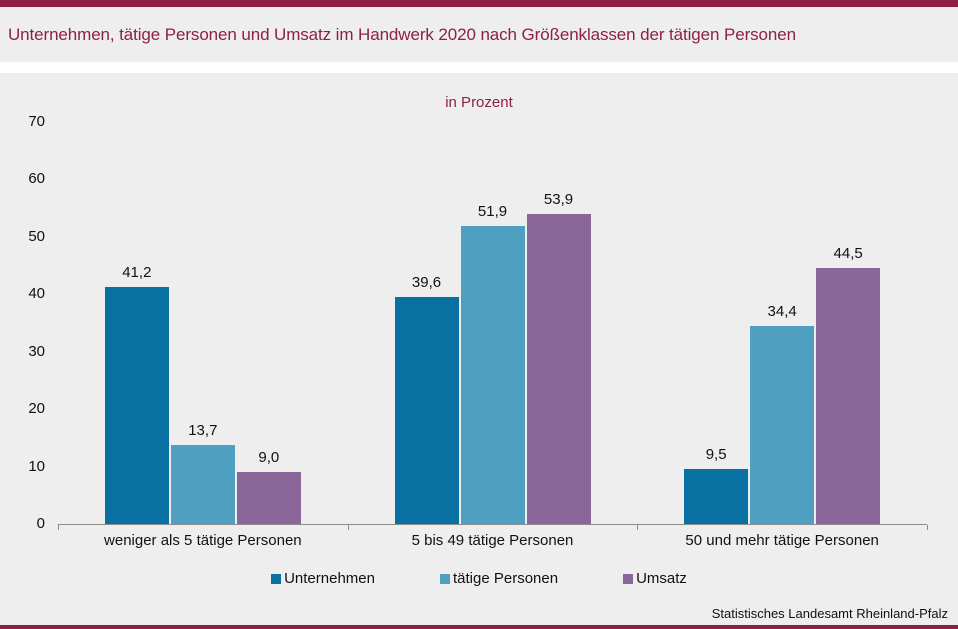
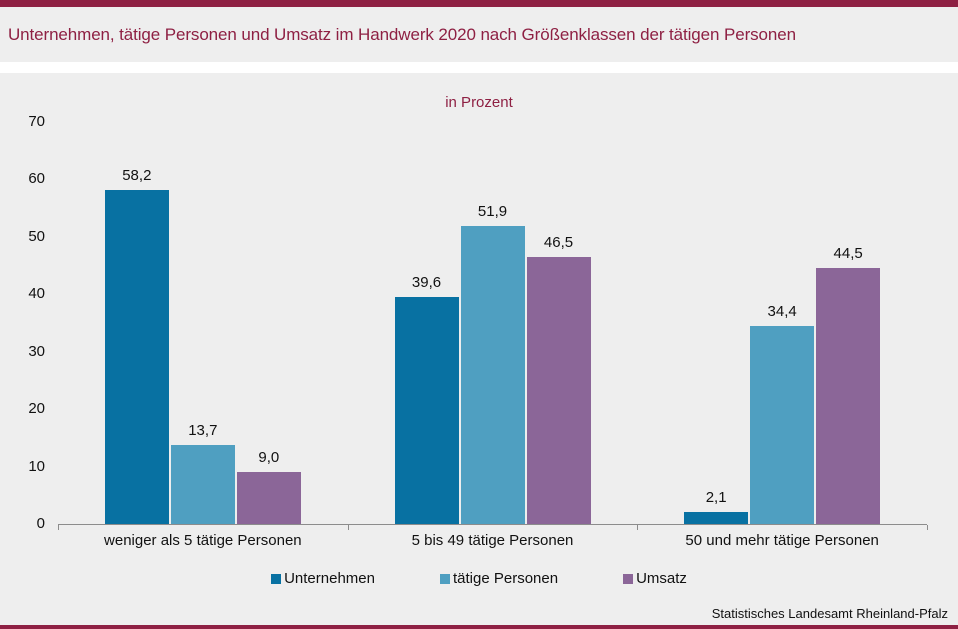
Unternehmen/weniger als 5 tätige Personen: 41,2 -> 58,2
Umsatz/5 bis 49 tätige Personen: 53,9 -> 46,5
Unternehmen/50 und mehr tätige Personen: 9,5 -> 2,1
